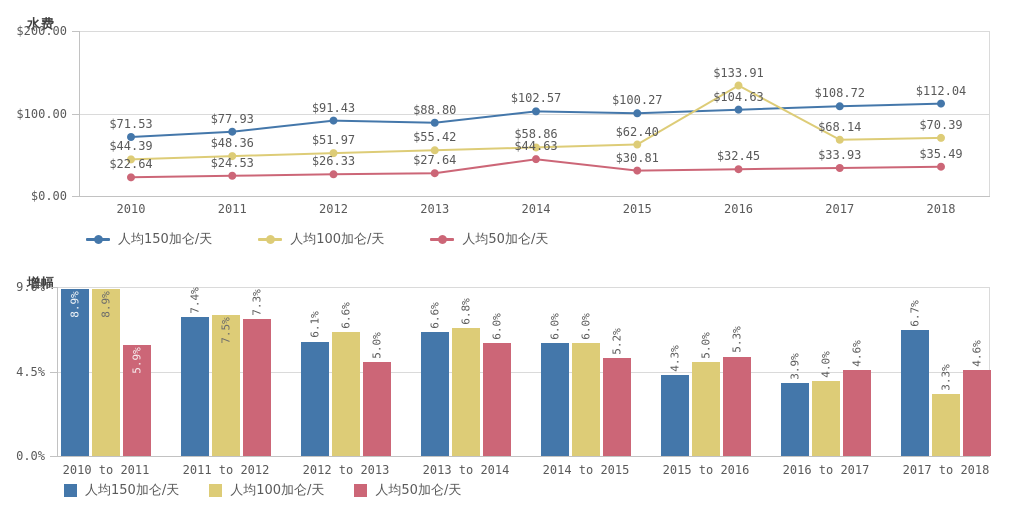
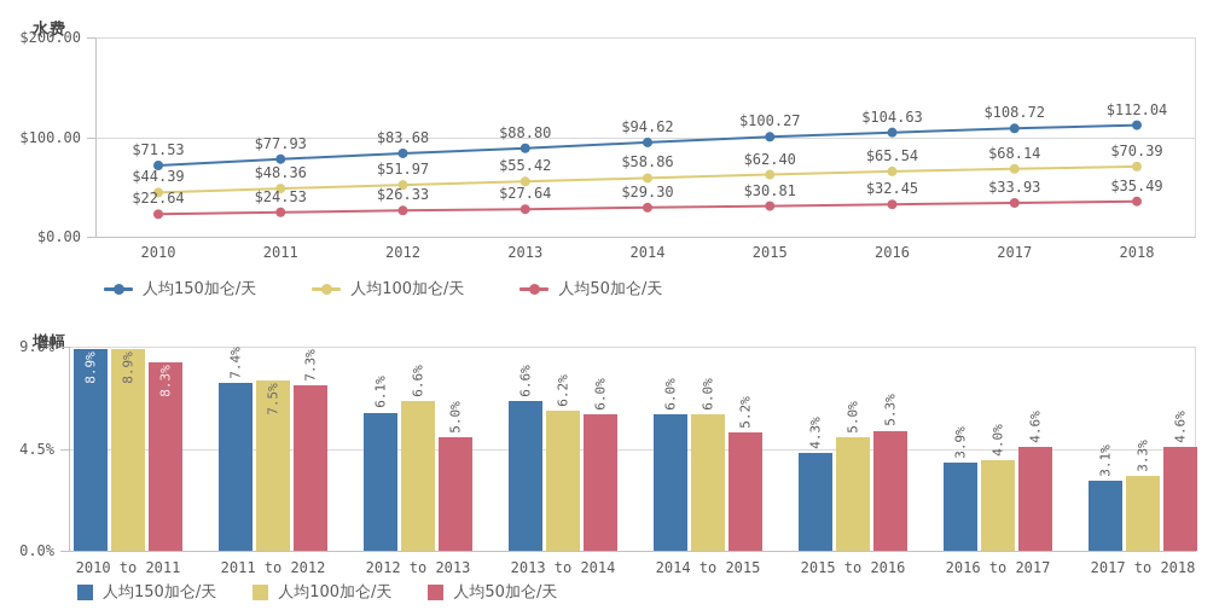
水费/人均150加仑/天/2012: $91.43 -> $83.68
水费/人均150加仑/天/2014: $102.57 -> $94.62
水费/人均50加仑/天/2014: $44.63 -> $29.30
水费/人均100加仑/天/2016: $133.91 -> $65.54
增幅/人均50加仑/天/2010 to 2011: 5.9% -> 8.3%
增幅/人均100加仑/天/2013 to 2014: 6.8% -> 6.2%
增幅/人均150加仑/天/2017 to 2018: 6.7% -> 3.1%
